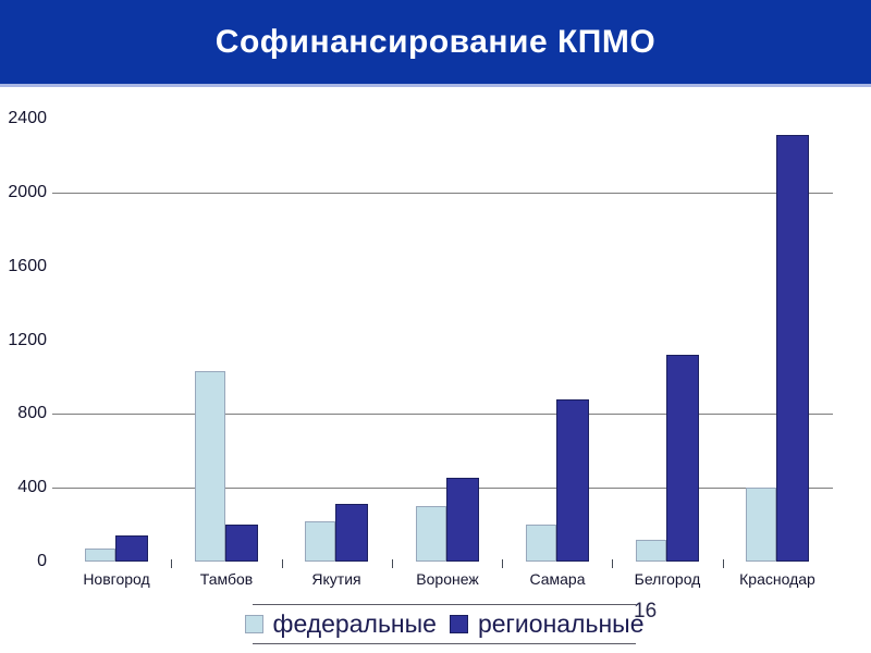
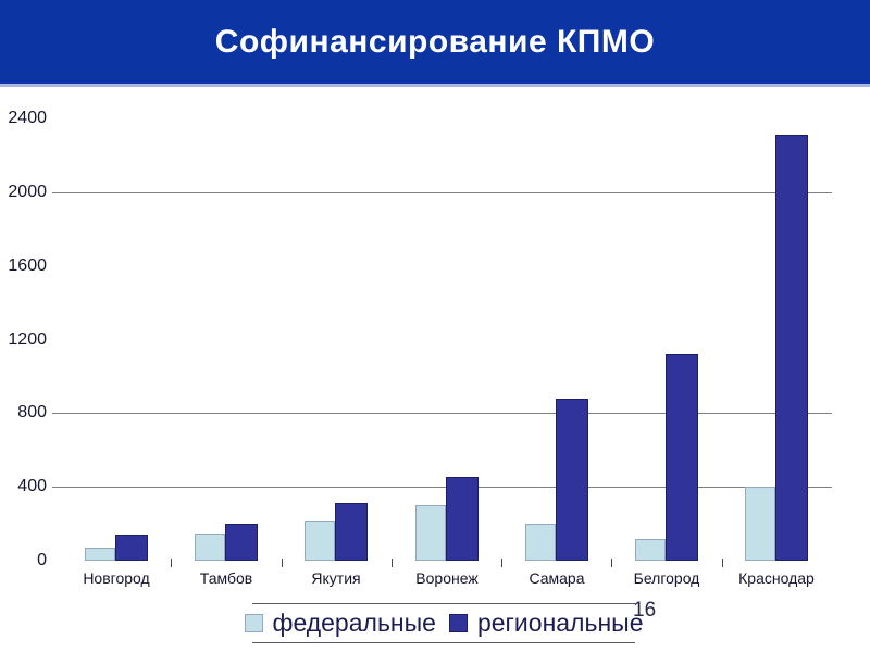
федеральные/Тамбов: 1030 -> 150
